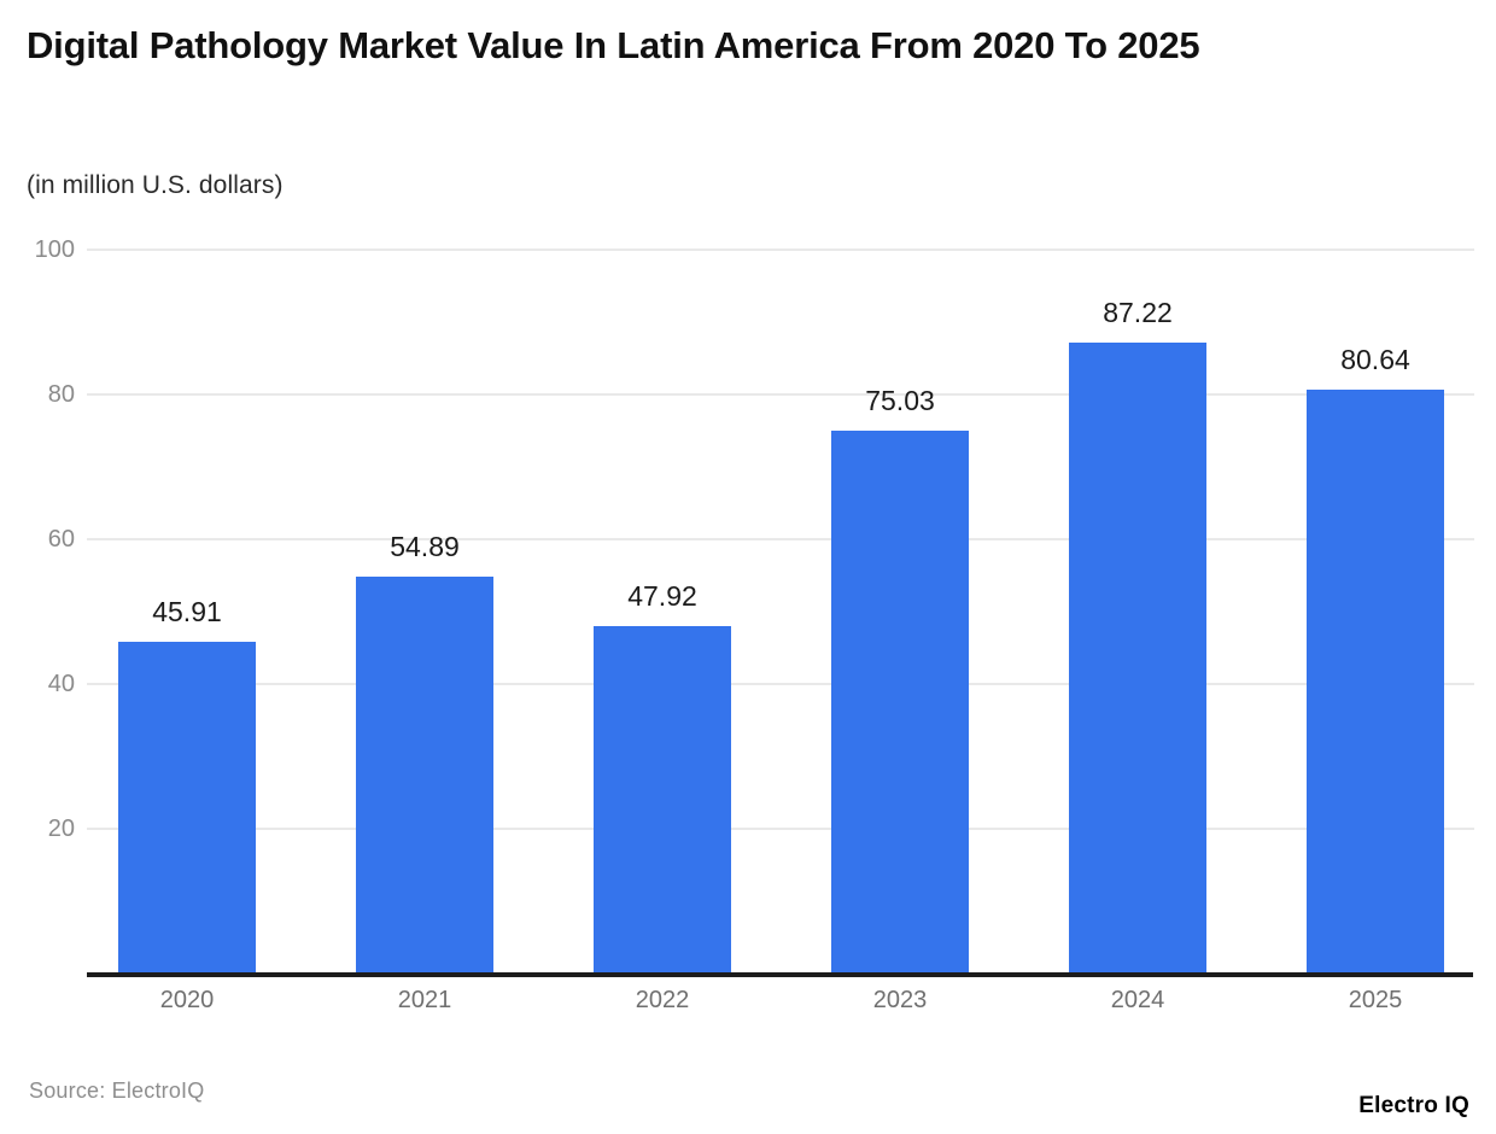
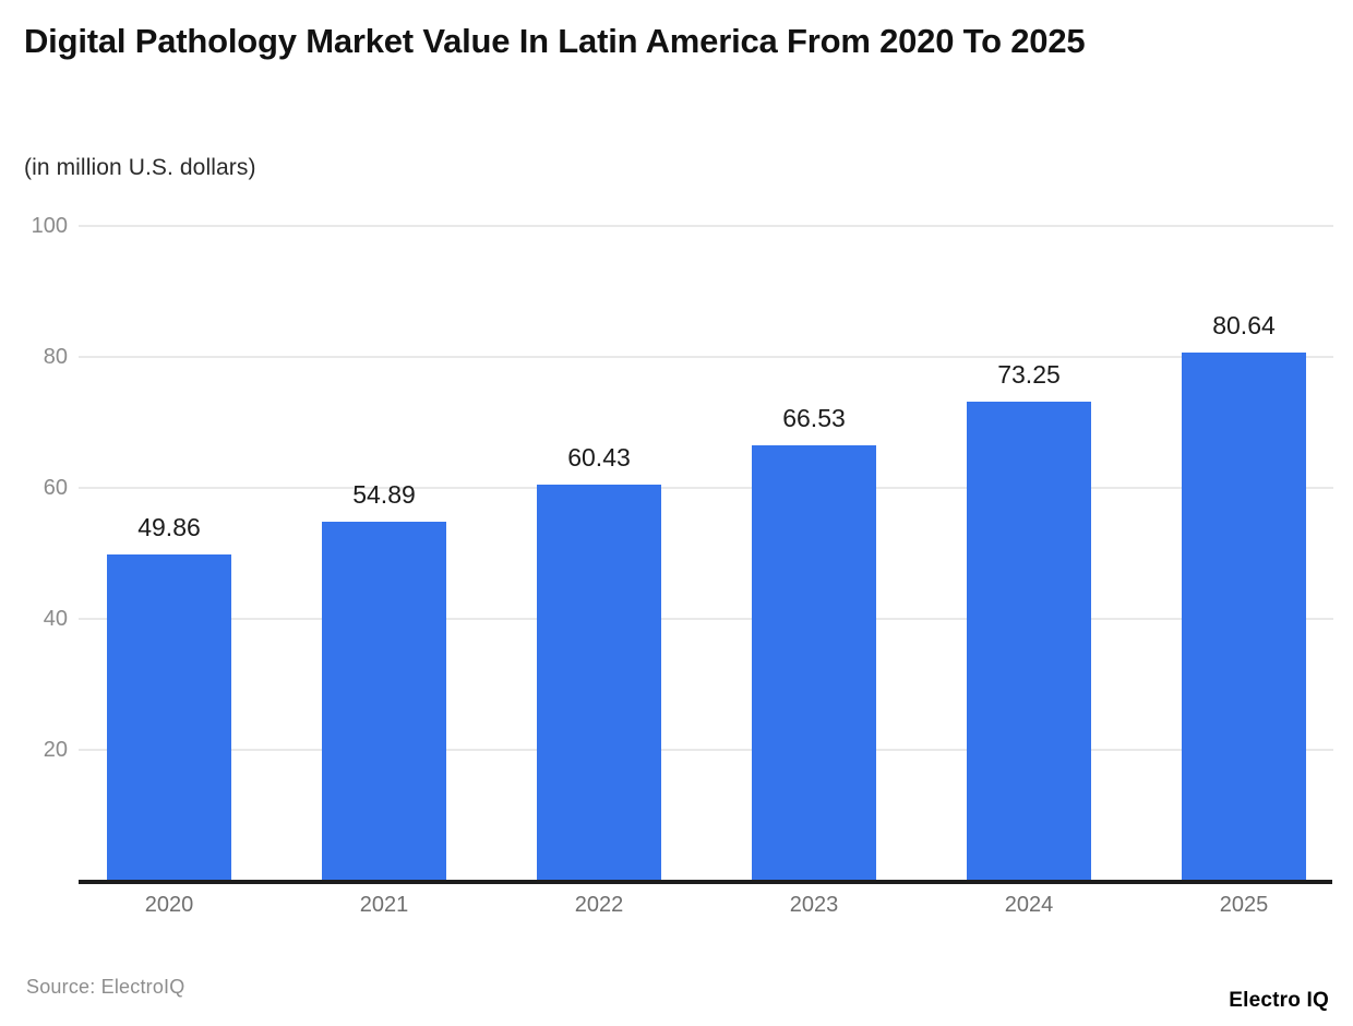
2020: 45.91 -> 49.86
2022: 47.92 -> 60.43
2023: 75.03 -> 66.53
2024: 87.22 -> 73.25
